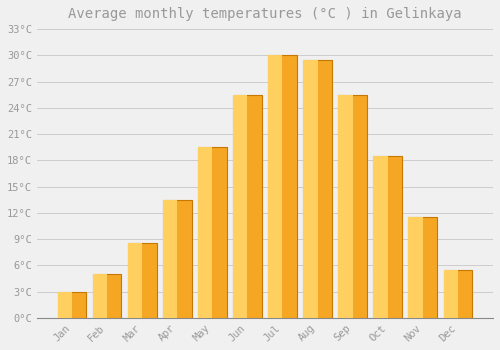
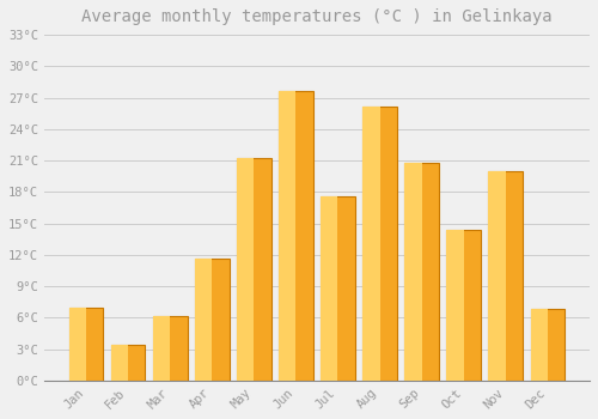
Jan: 3.0°C -> 7.0°C
Feb: 5.0°C -> 3.4°C
Mar: 8.5°C -> 6.2°C
Apr: 13.5°C -> 11.6°C
May: 19.5°C -> 21.2°C
Jun: 25.5°C -> 27.6°C
Jul: 30.0°C -> 17.6°C
Aug: 29.5°C -> 26.2°C
Sep: 25.5°C -> 20.8°C
Oct: 18.5°C -> 14.4°C
Nov: 11.5°C -> 20.0°C
Dec: 5.5°C -> 6.8°C
